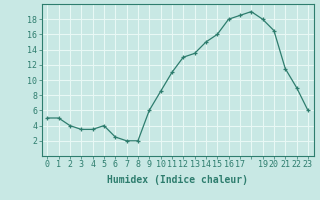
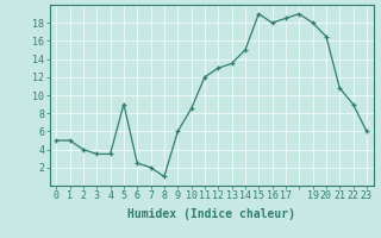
5: 4.0 -> 9.0
8: 2.0 -> 1.0
11: 11.0 -> 12.0
15: 16.0 -> 19.0
21: 11.5 -> 10.8
